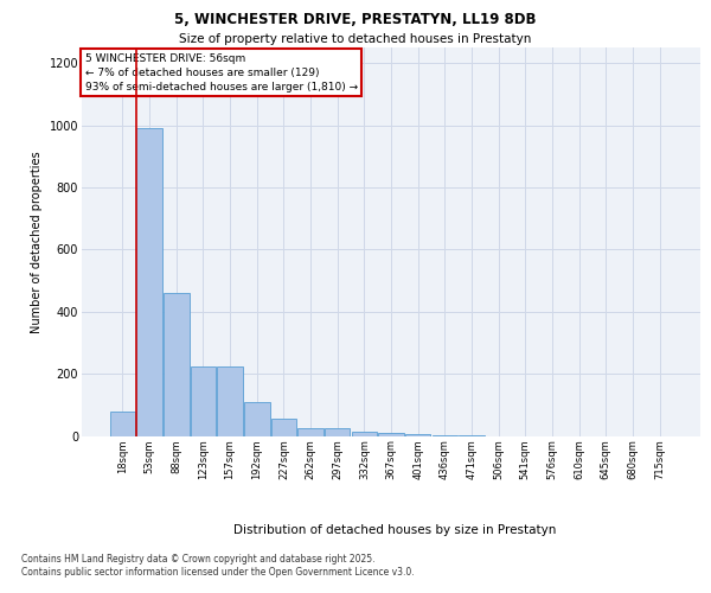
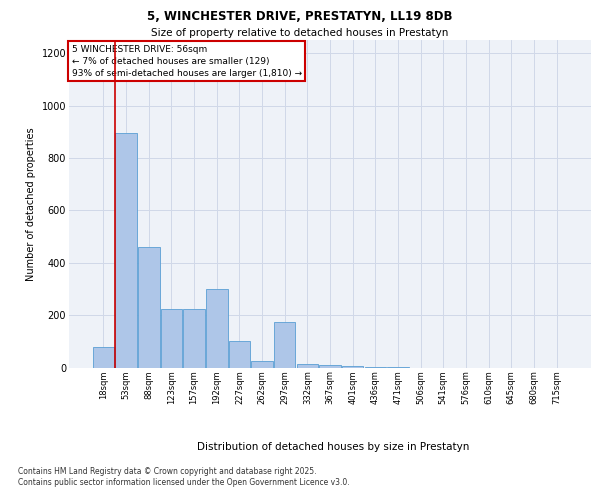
53sqm: 990 -> 895
192sqm: 110 -> 300
227sqm: 55 -> 100
297sqm: 25 -> 175
